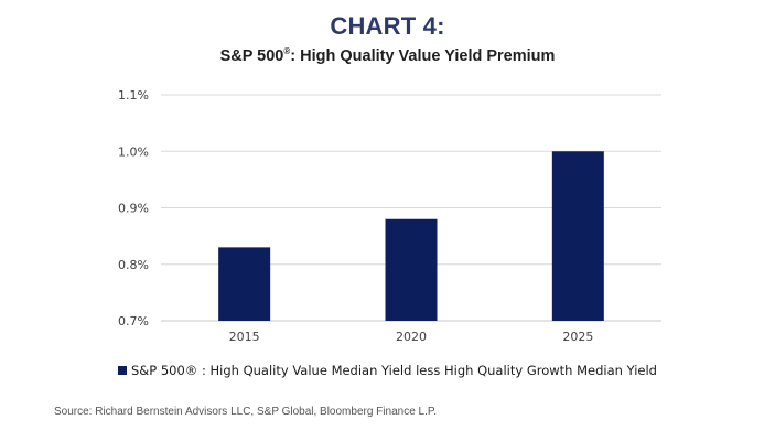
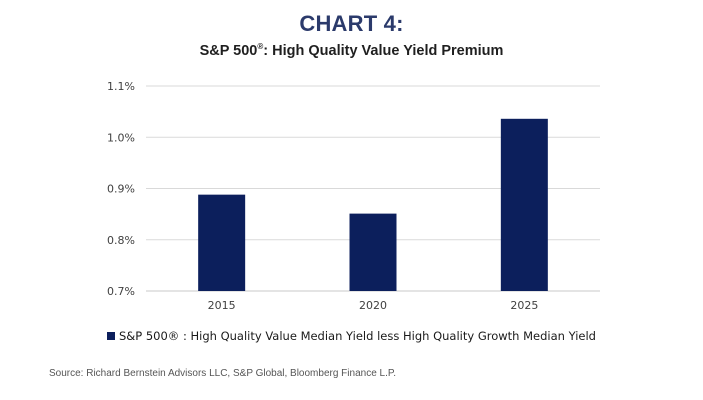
2015: 0.83% -> 0.89%
2020: 0.88% -> 0.85%
2025: 1.00% -> 1.04%
